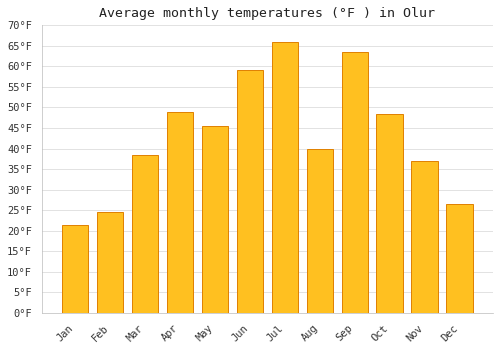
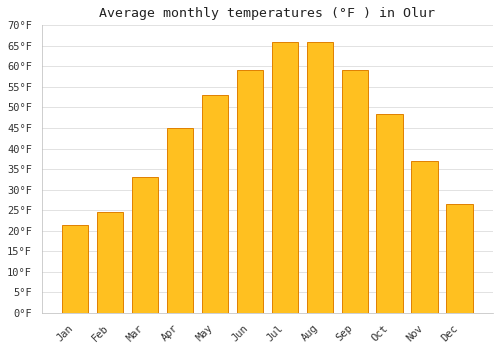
Mar: 38.5°F -> 33.0°F
Apr: 49.0°F -> 45.0°F
May: 45.5°F -> 53.0°F
Aug: 40.0°F -> 66.0°F
Sep: 63.5°F -> 59.0°F
